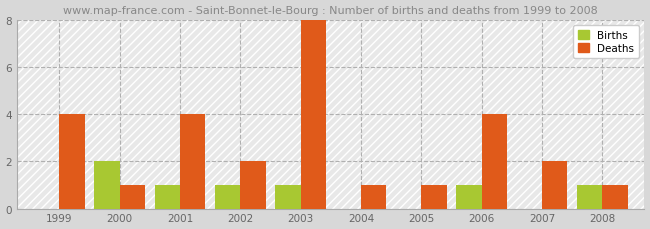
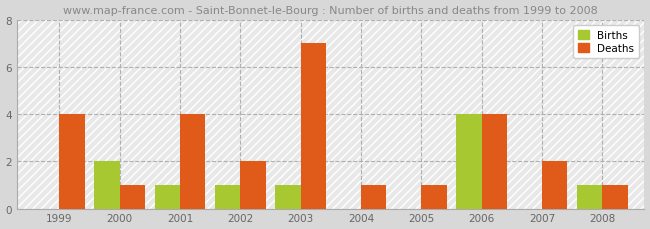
Deaths/2003: 8 -> 7
Births/2006: 1 -> 4
